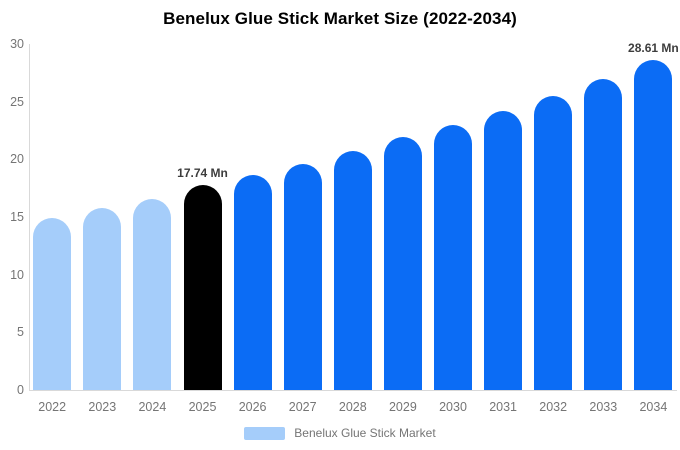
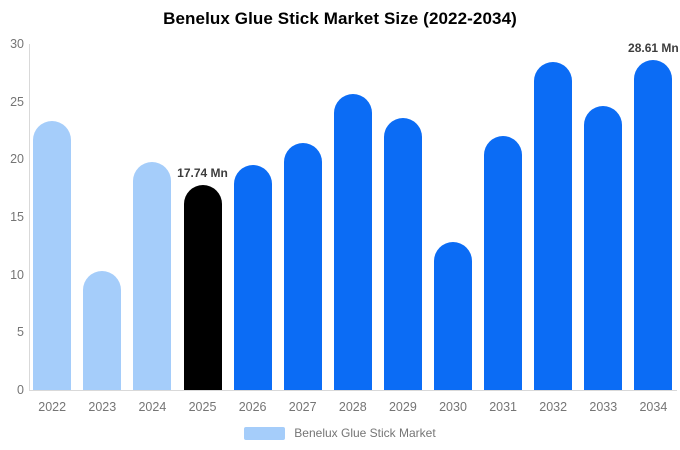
2022: 14.9 -> 23.3
2023: 15.8 -> 10.3
2024: 16.6 -> 19.8
2026: 18.6 -> 19.5
2027: 19.6 -> 21.4
2028: 20.7 -> 25.7
2029: 21.9 -> 23.6
2030: 23.0 -> 12.8
2031: 24.2 -> 22.0
2032: 25.5 -> 28.4
2033: 27.0 -> 24.6
